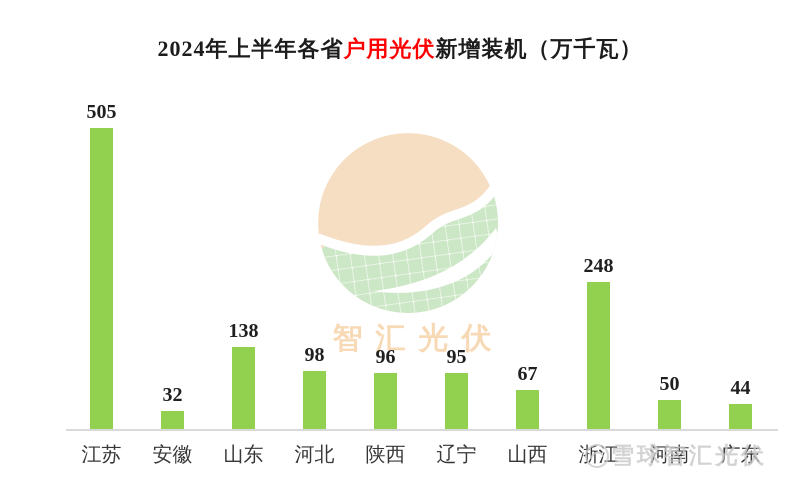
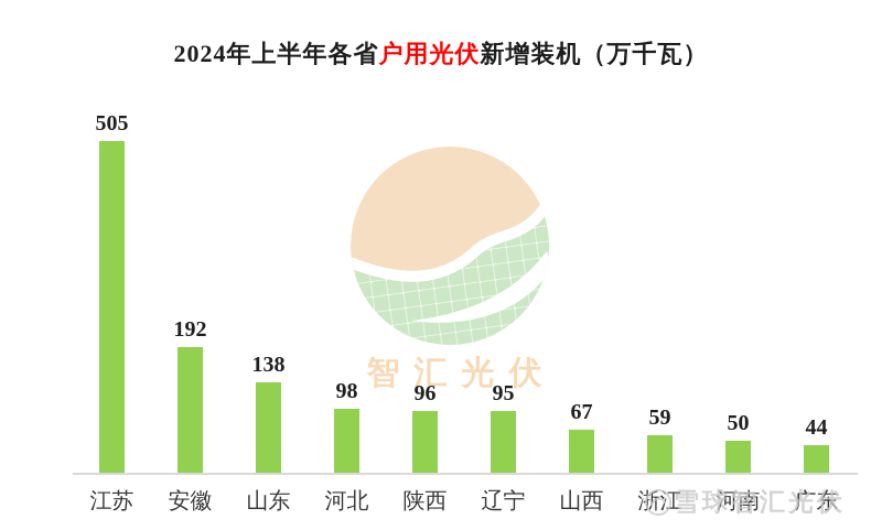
安徽: 32 -> 192
浙江: 248 -> 59
